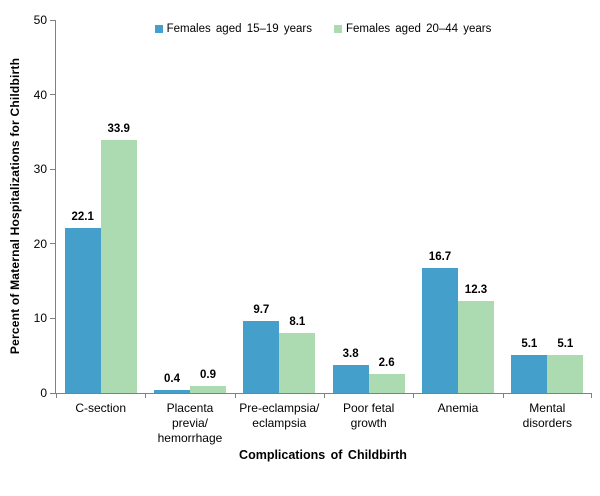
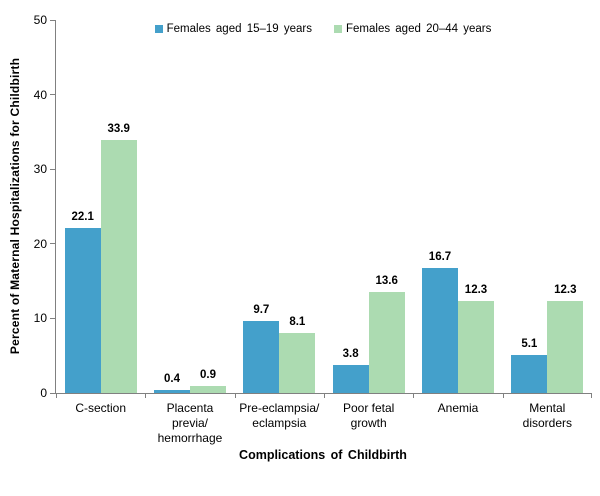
Females aged 20–44 years/Poor fetal growth: 2.6 -> 13.6
Females aged 20–44 years/Mental disorders: 5.1 -> 12.3
